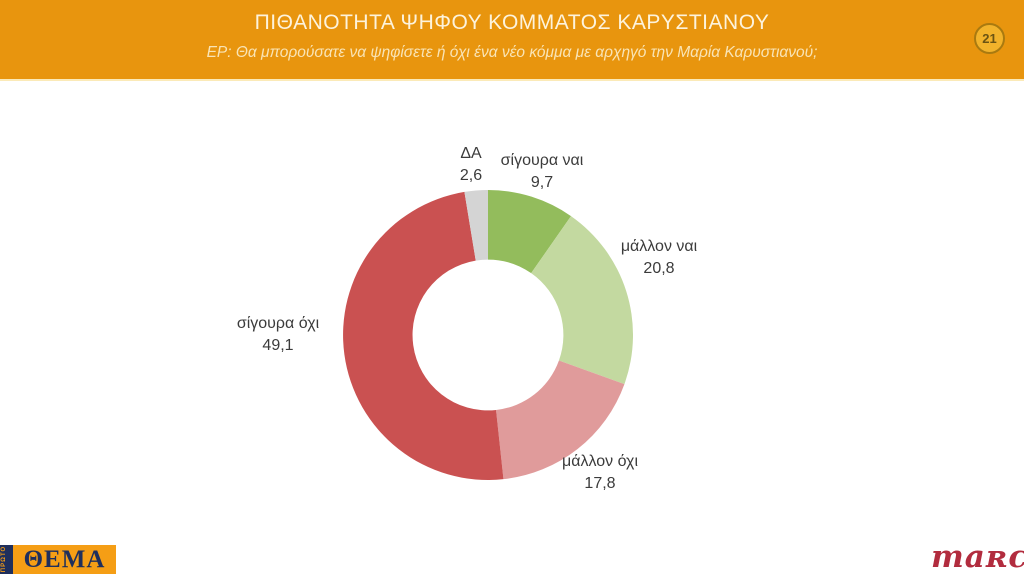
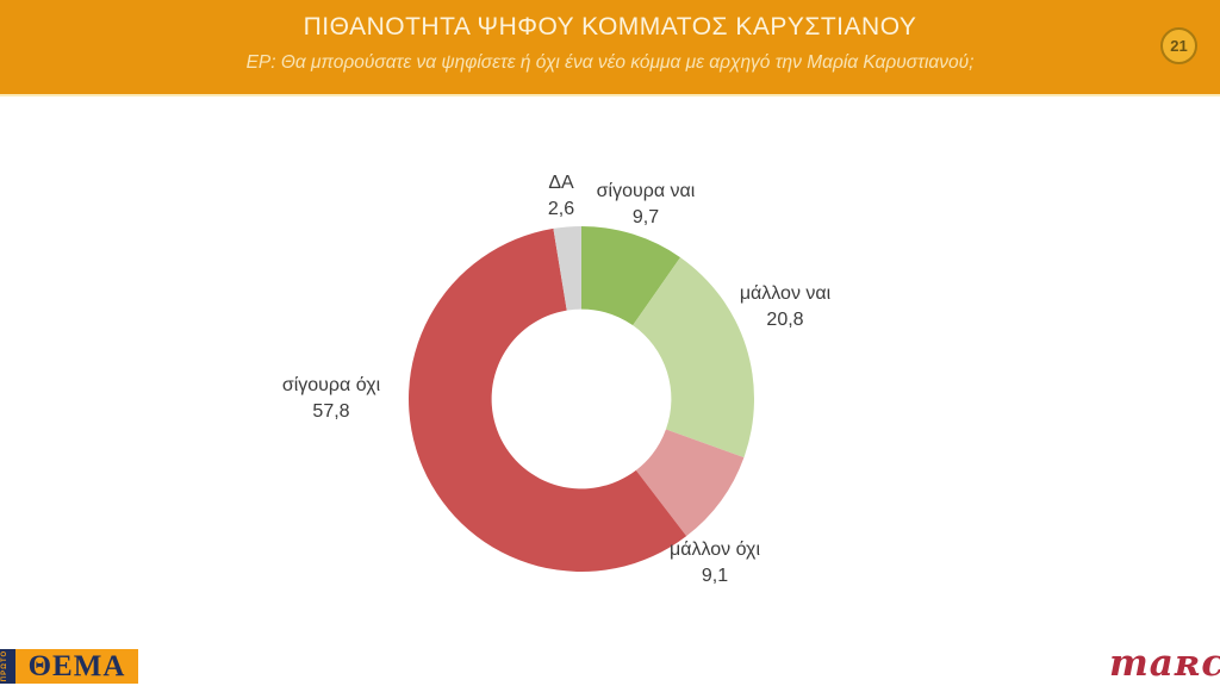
μάλλον όχι: 17,8 -> 9,1
σίγουρα όχι: 49,1 -> 57,8
